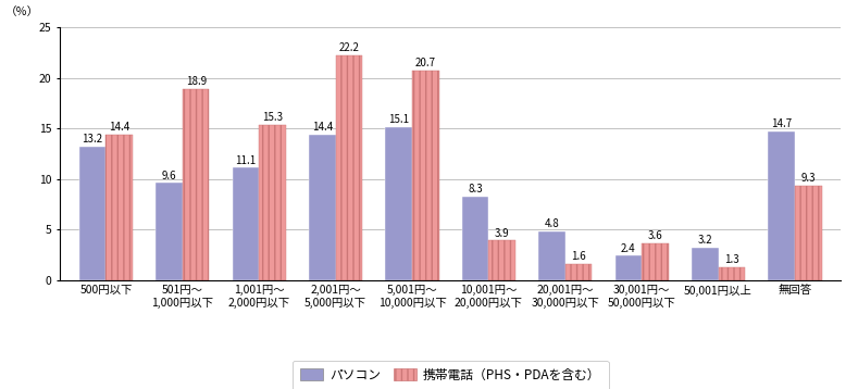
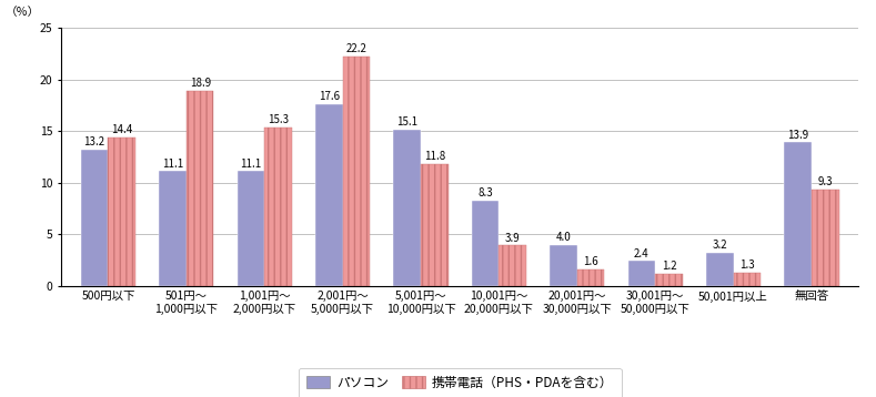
パソコン/501円～ 1,000円以下: 9.6 -> 11.1
パソコン/2,001円～ 5,000円以下: 14.4 -> 17.6
携帯電話（PHS・PDAを含む）/5,001円～ 10,000円以下: 20.7 -> 11.8
パソコン/20,001円～ 30,000円以下: 4.8 -> 4.0
携帯電話（PHS・PDAを含む）/30,001円～ 50,000円以下: 3.6 -> 1.2
パソコン/無回答: 14.7 -> 13.9
